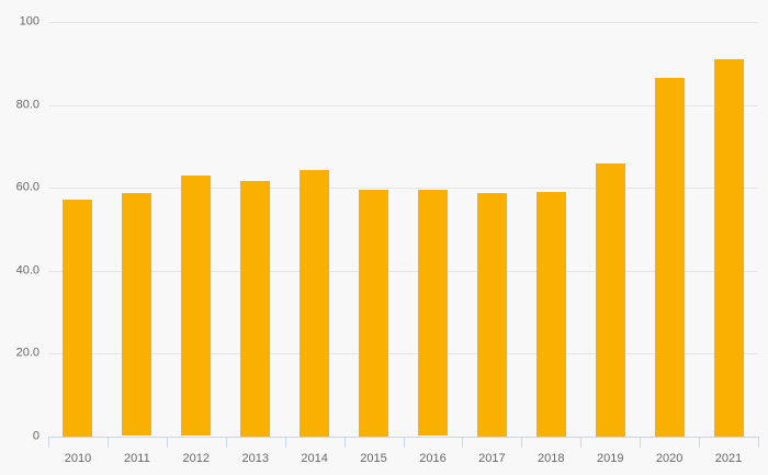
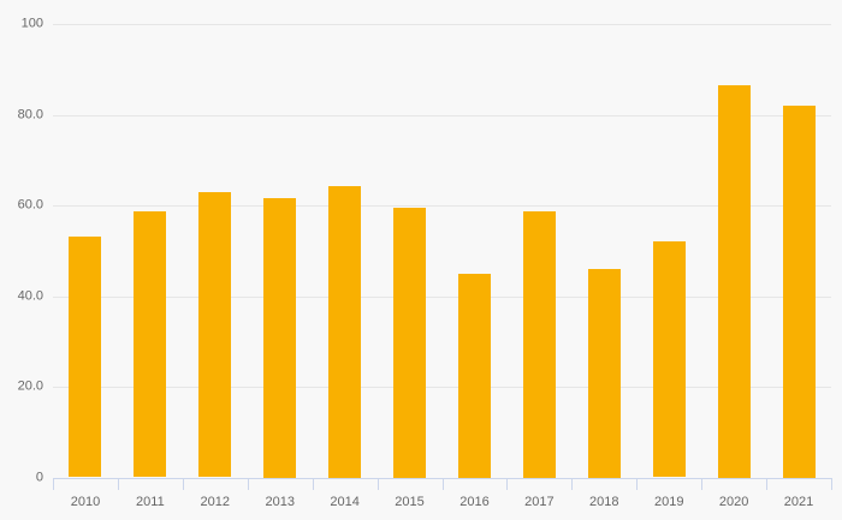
2010: 57 -> 53
2016: 59 -> 45
2018: 59 -> 46
2019: 66 -> 52
2021: 91 -> 82
